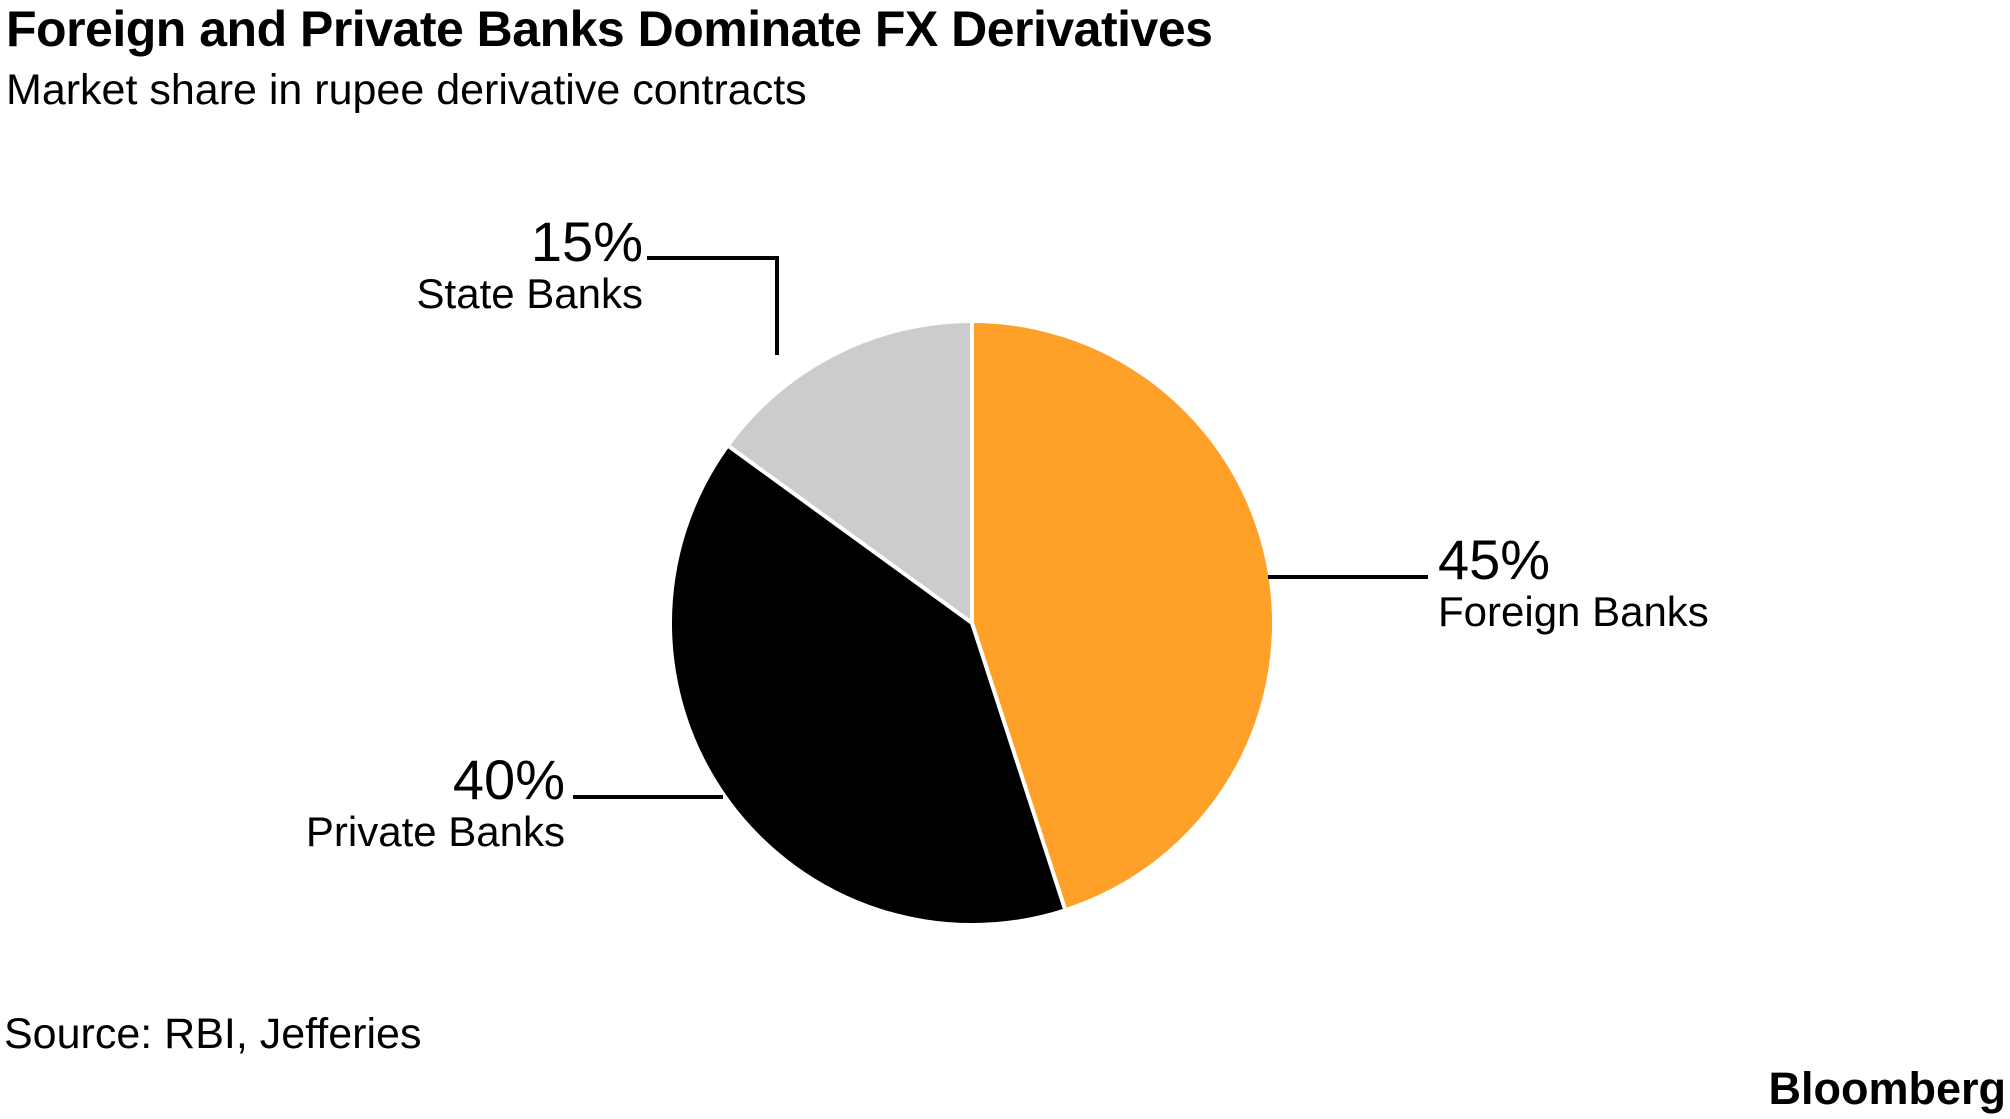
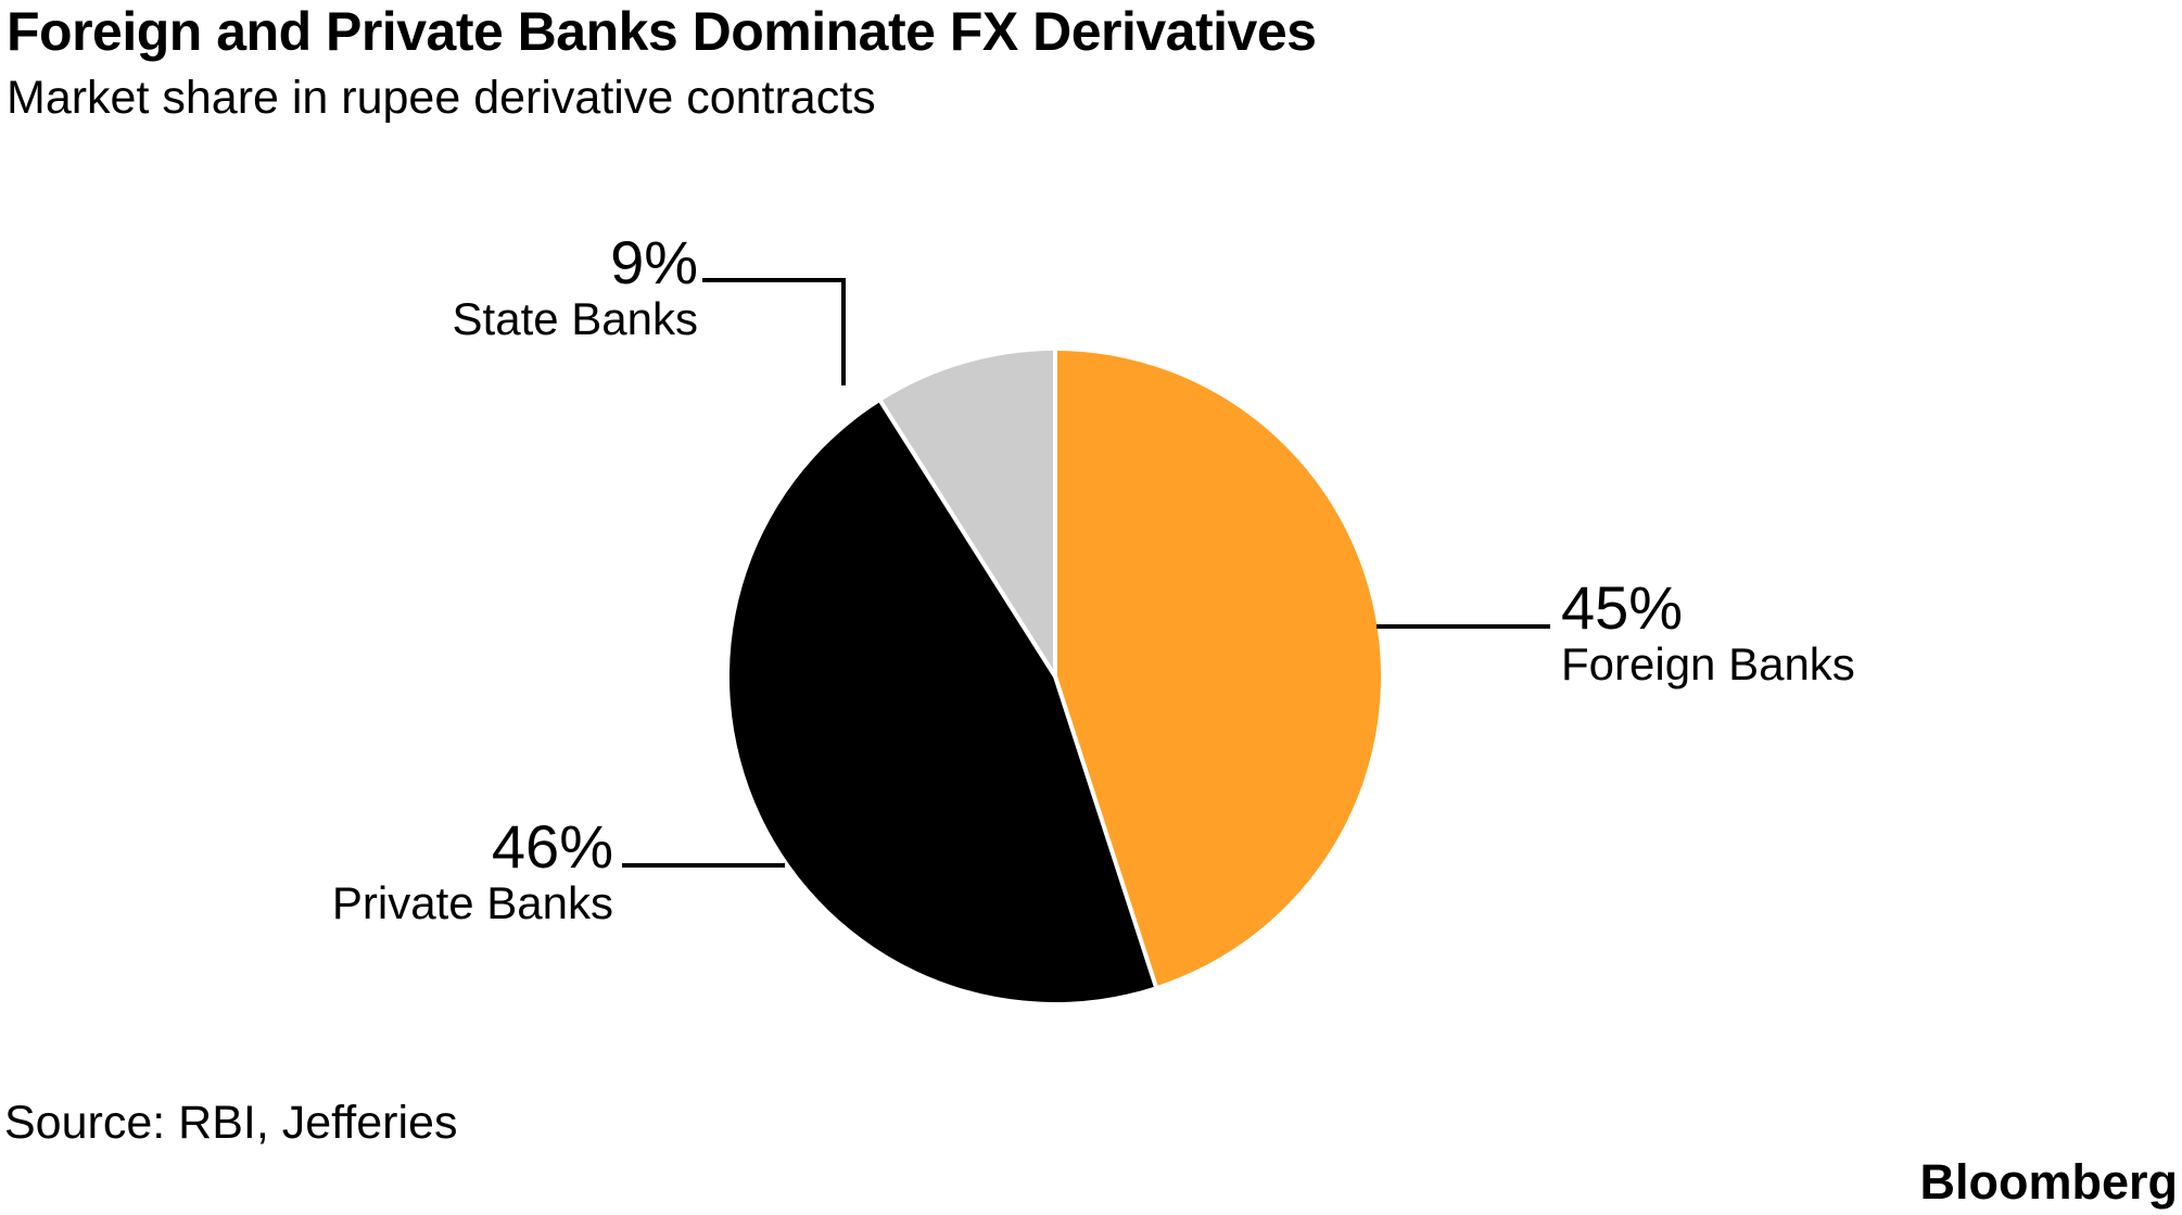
Private Banks: 40% -> 46%
State Banks: 15% -> 9%
